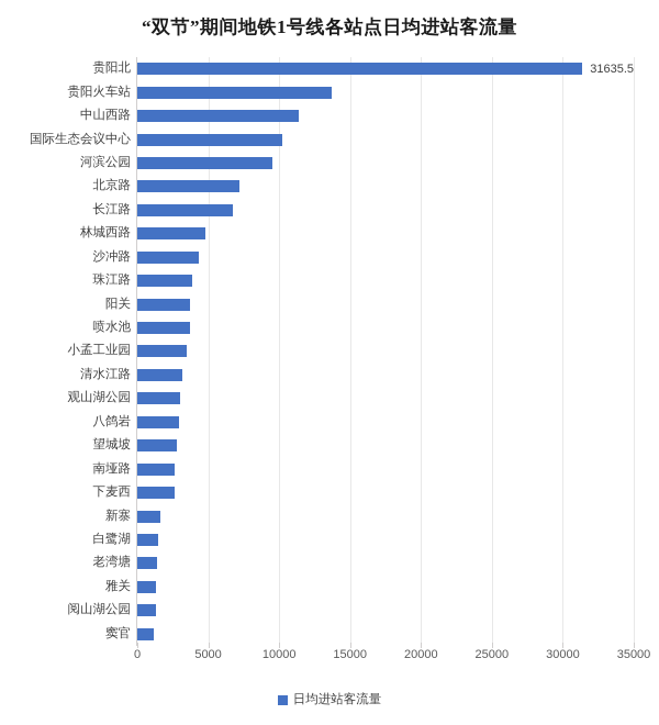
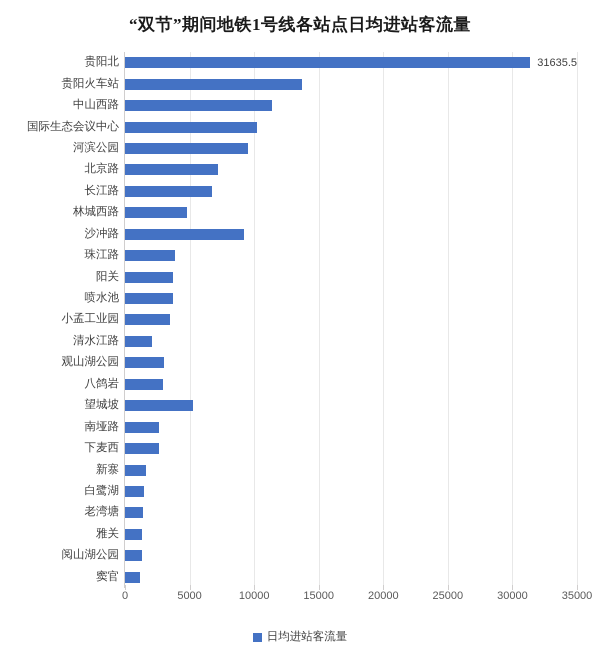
沙冲路: 4300 -> 9200
清水江路: 3200 -> 2100
望城坡: 2800 -> 5300
